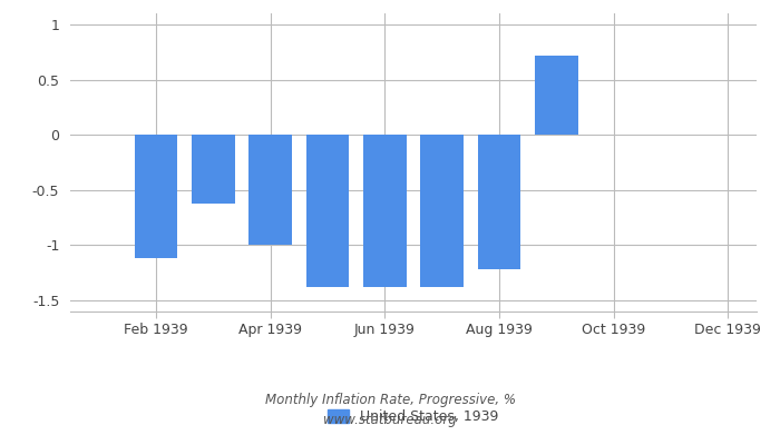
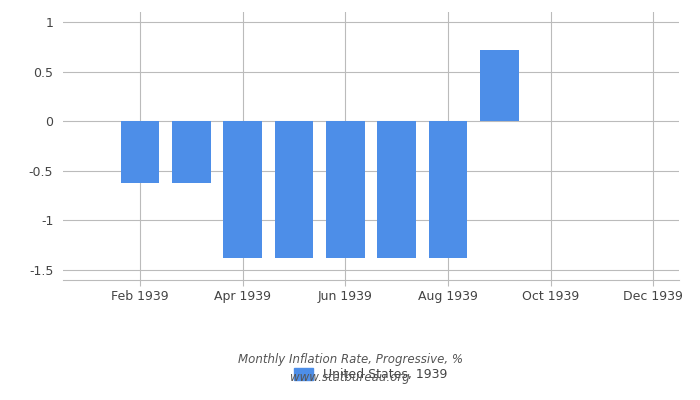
Feb 1939: -1.12 -> -0.62
Apr 1939: -1.00 -> -1.38
Aug 1939: -1.22 -> -1.38
